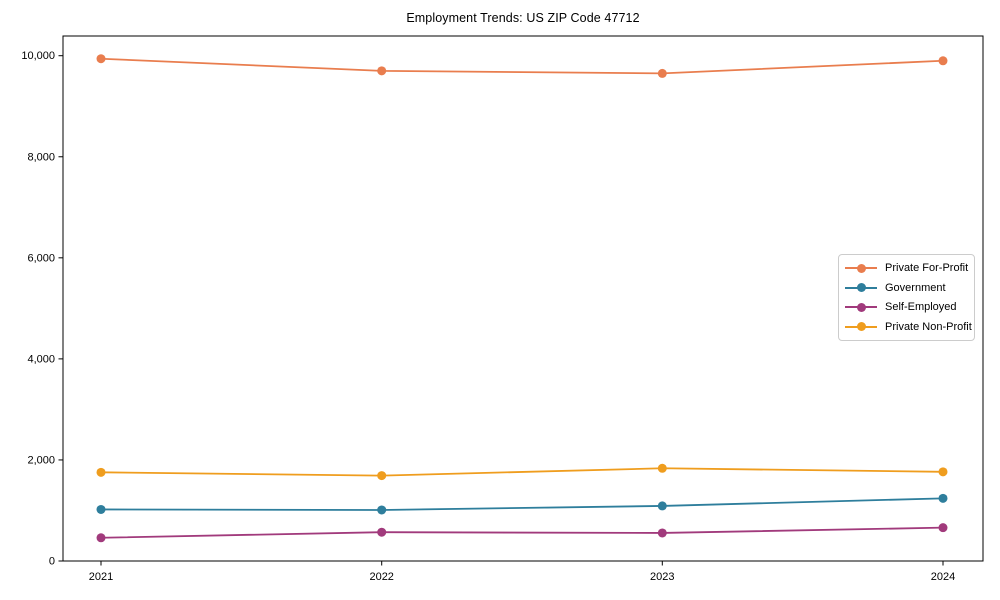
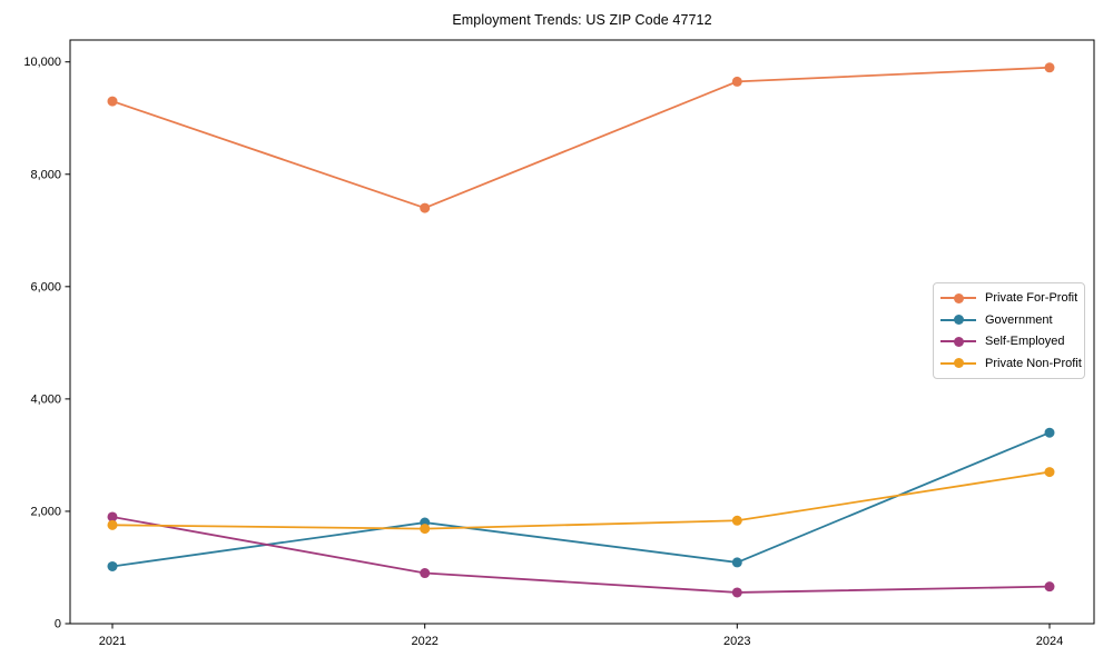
Private For-Profit/2021: 9900 -> 9300
Self-Employed/2021: 500 -> 1900
Private For-Profit/2022: 9700 -> 7400
Government/2022: 1000 -> 1800
Self-Employed/2022: 600 -> 900
Government/2024: 1200 -> 3400
Private Non-Profit/2024: 1800 -> 2700
